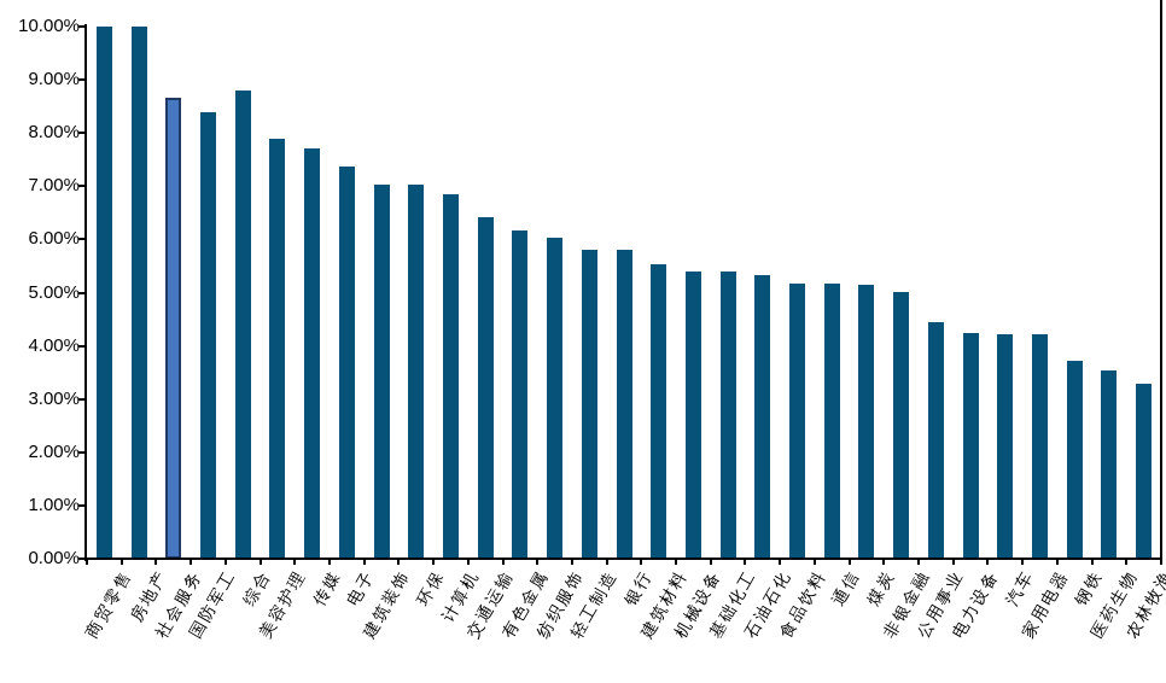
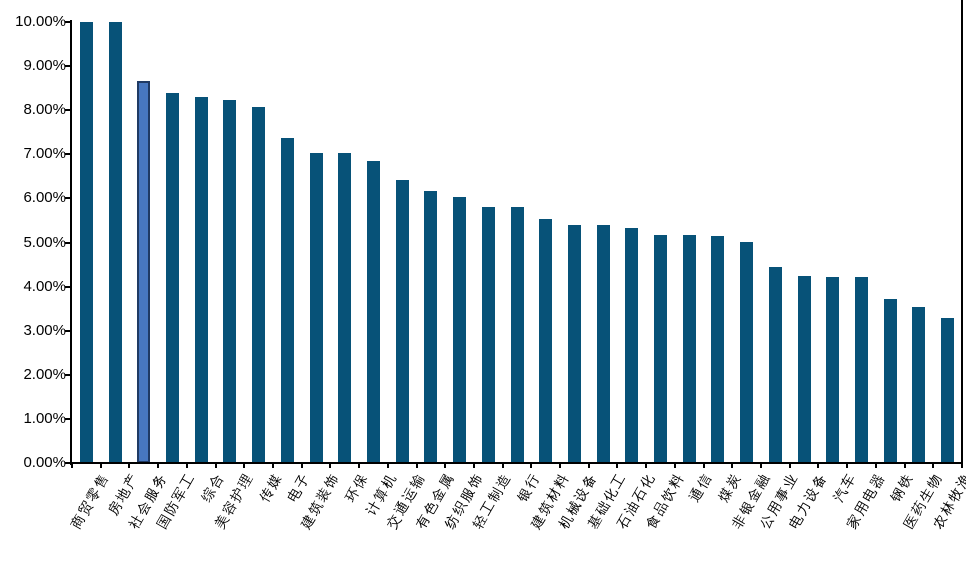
综合: 8.8% -> 8.3%
美容护理: 7.9% -> 8.2%
传媒: 7.7% -> 8.1%
